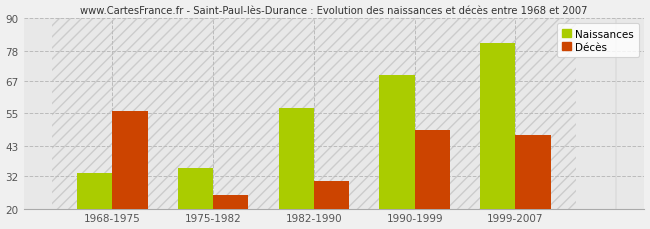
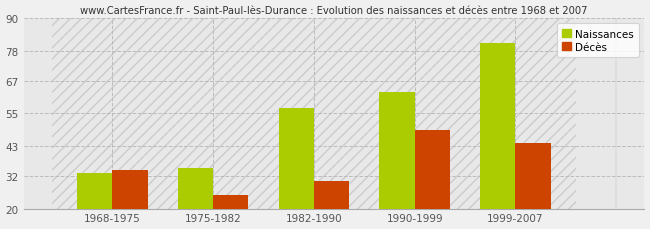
Décès/1968-1975: 56 -> 34
Naissances/1990-1999: 69 -> 63
Décès/1999-2007: 47 -> 44
